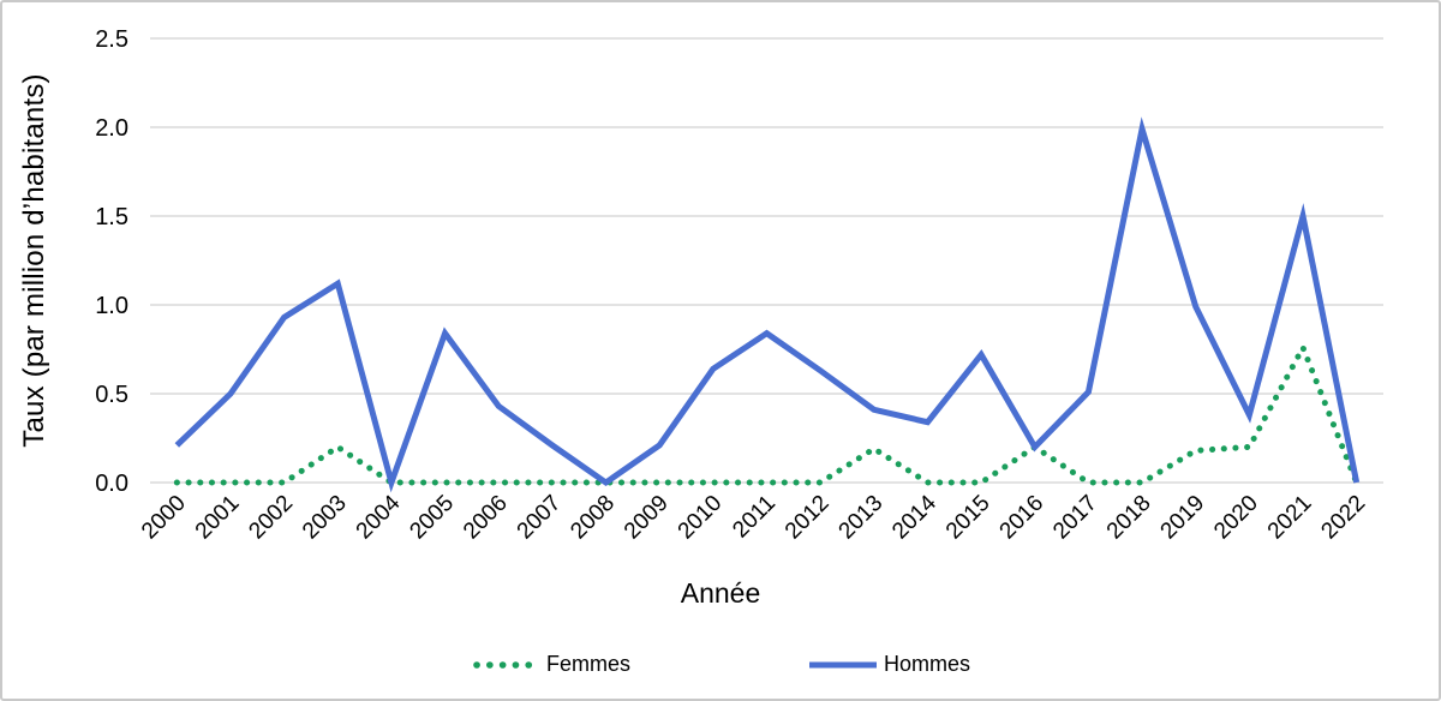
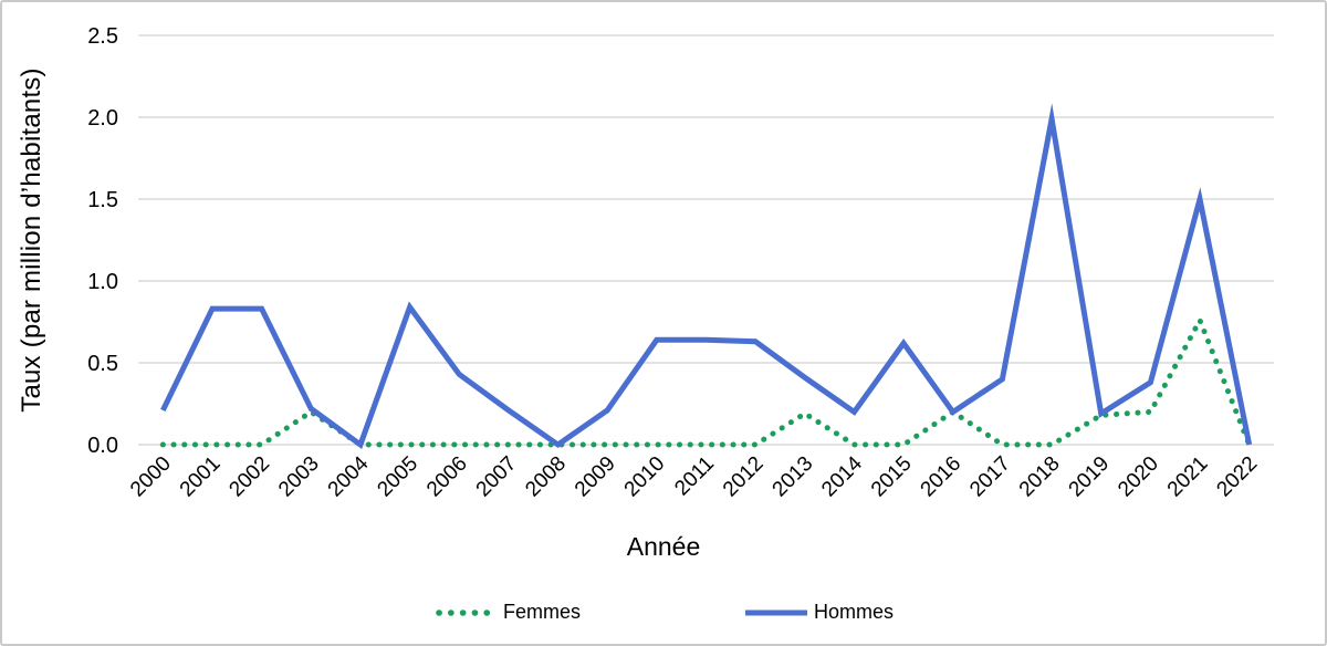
Hommes/2001: 0.50 -> 0.83
Hommes/2002: 0.93 -> 0.83
Hommes/2003: 1.12 -> 0.22
Hommes/2011: 0.84 -> 0.64
Hommes/2014: 0.34 -> 0.20
Hommes/2015: 0.72 -> 0.62
Hommes/2017: 0.51 -> 0.40
Hommes/2019: 0.99 -> 0.19
